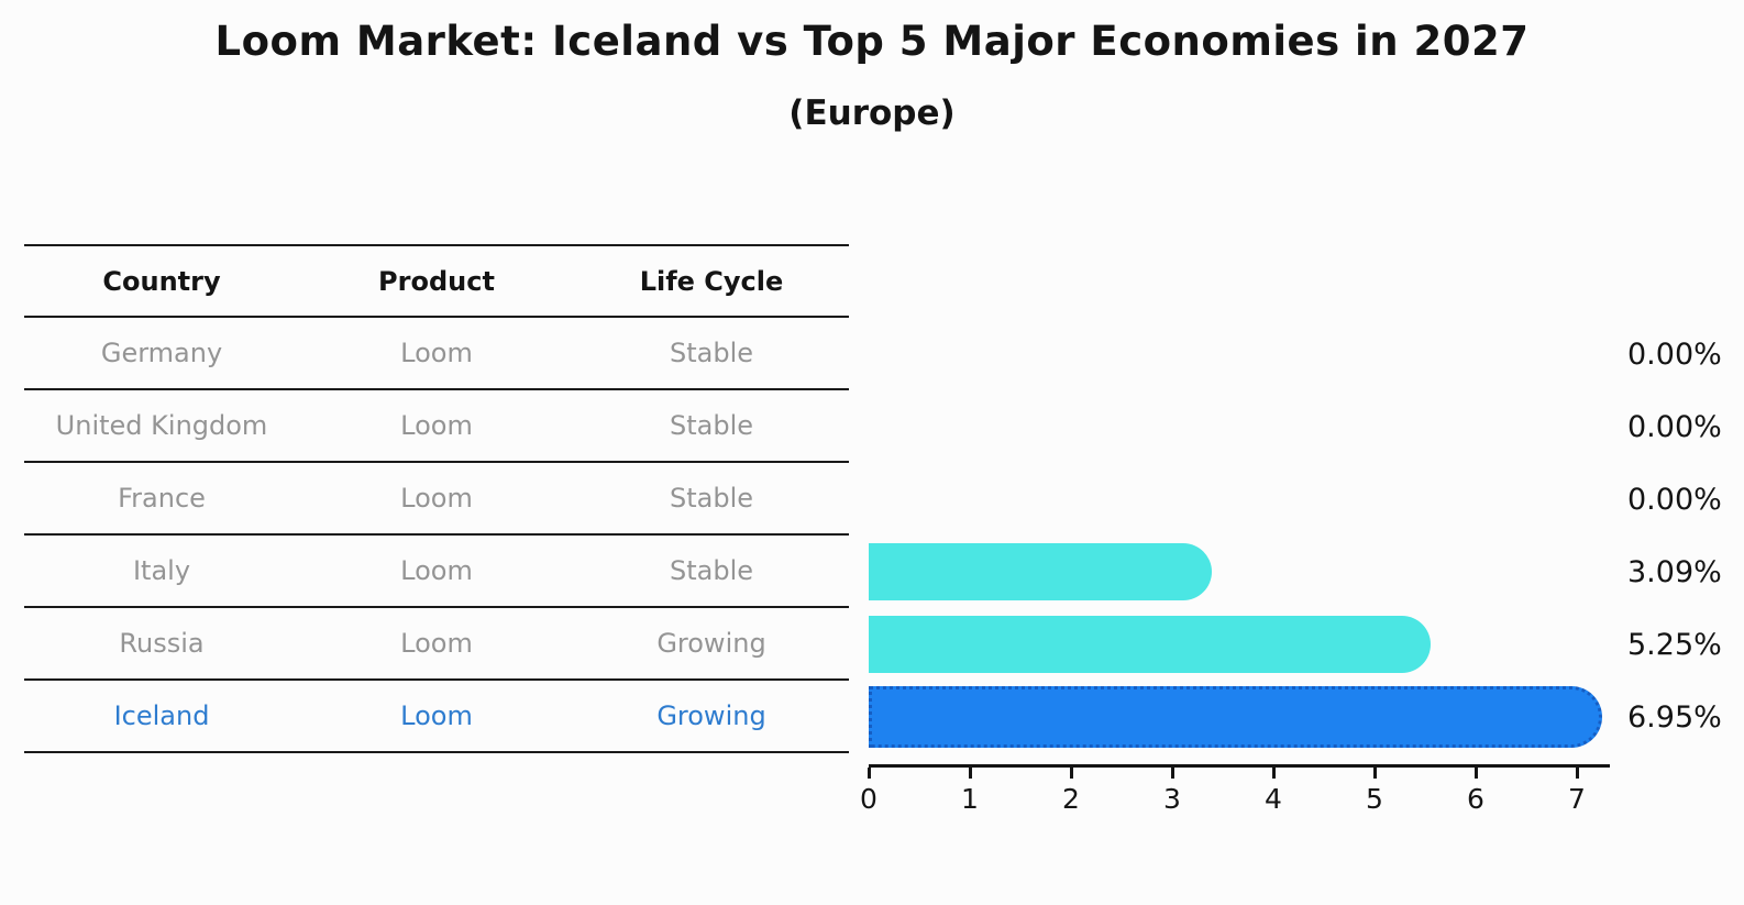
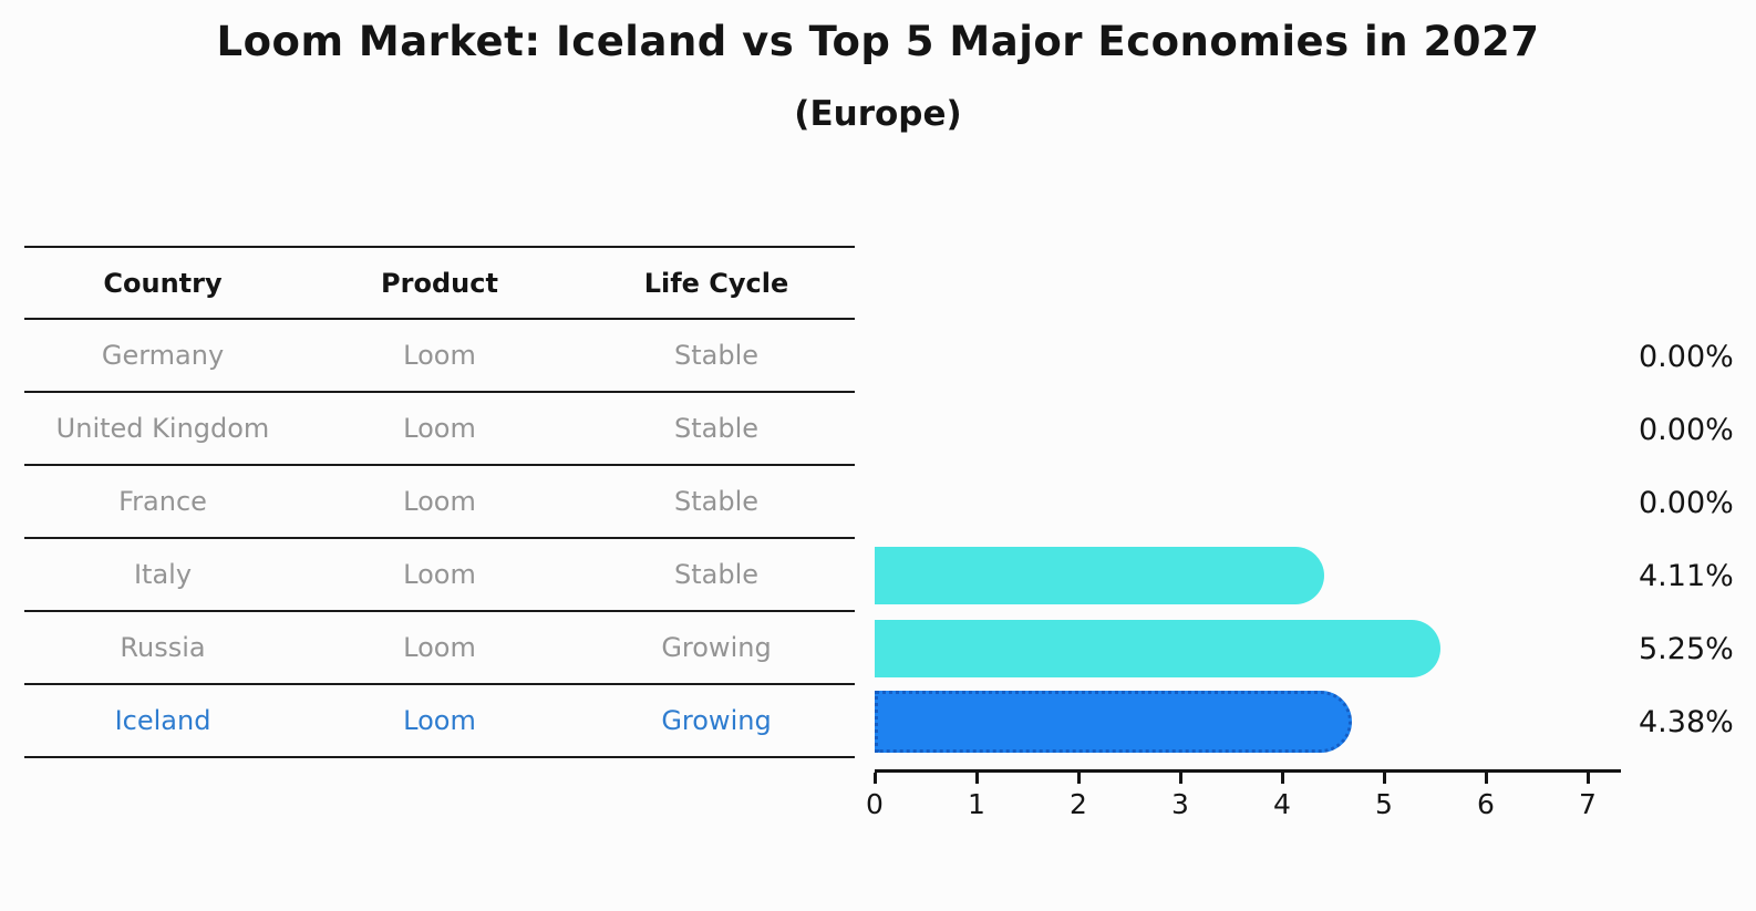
Italy: 3.09% -> 4.11%
Iceland: 6.95% -> 4.38%
